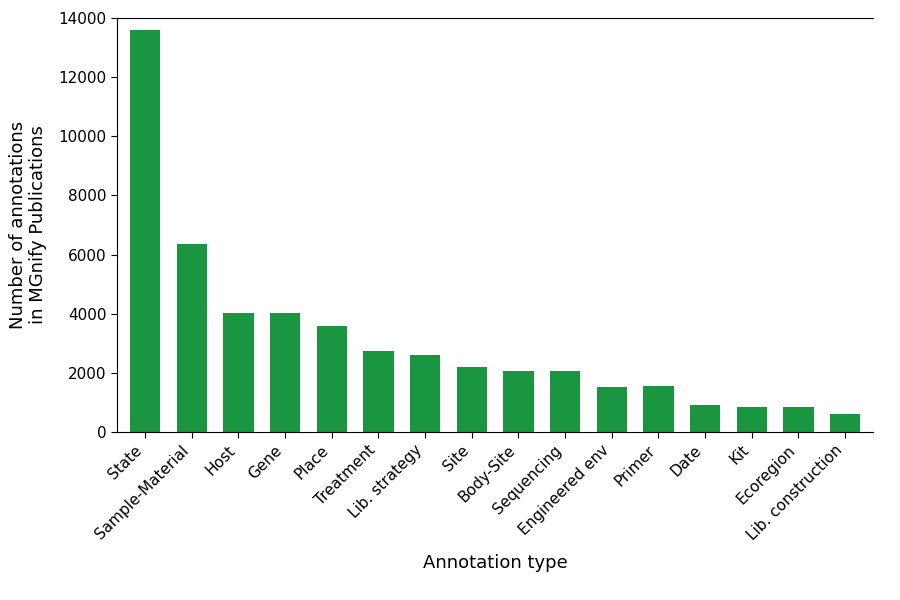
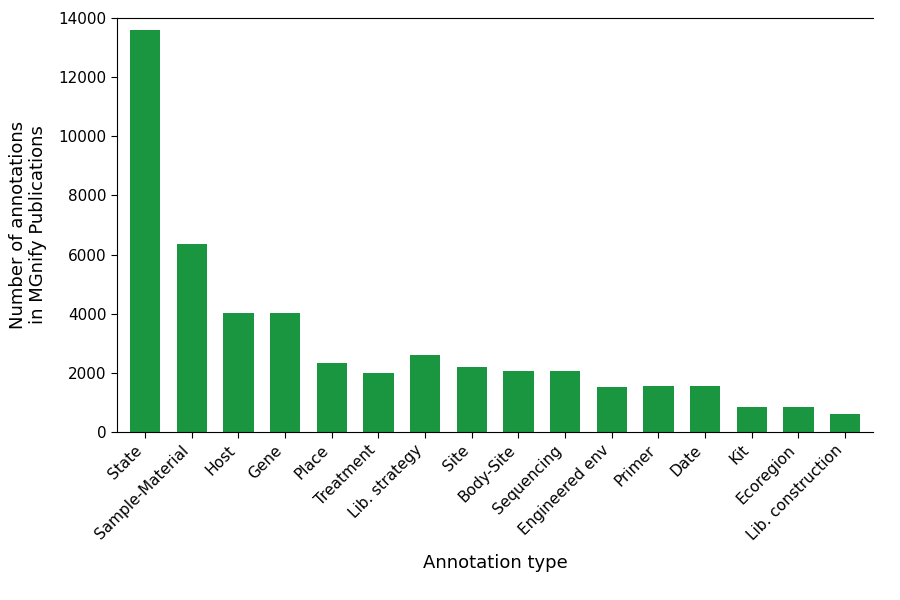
Place: 3600 -> 2350
Treatment: 2750 -> 2000
Date: 900 -> 1550
